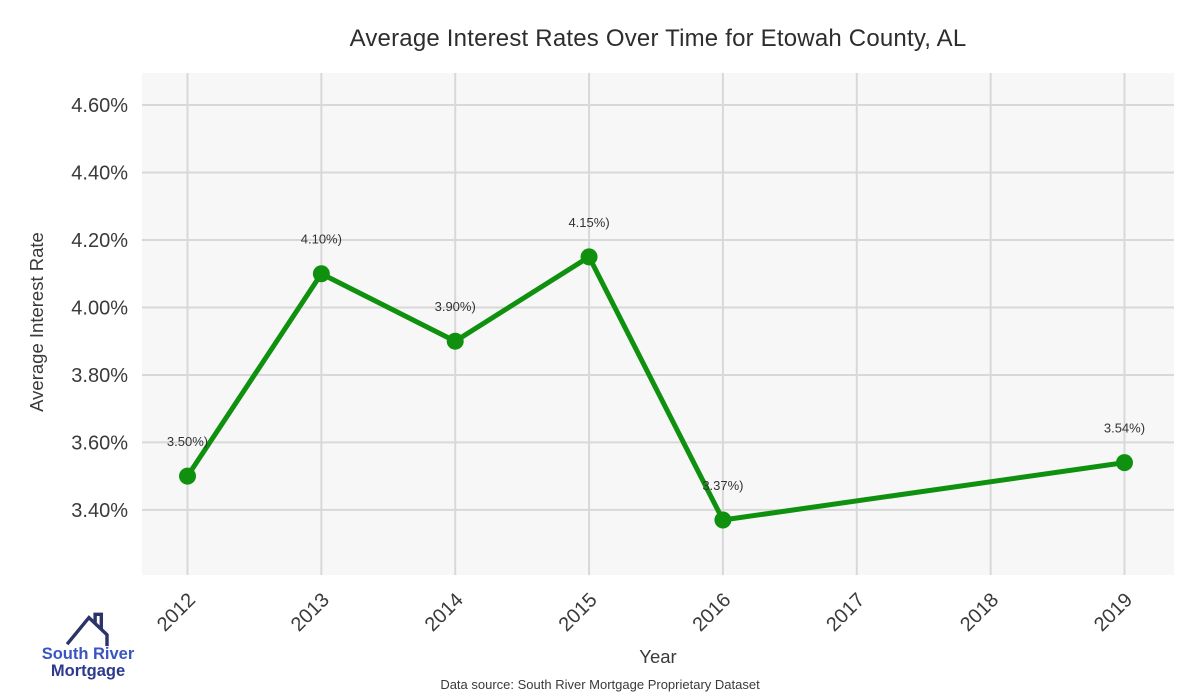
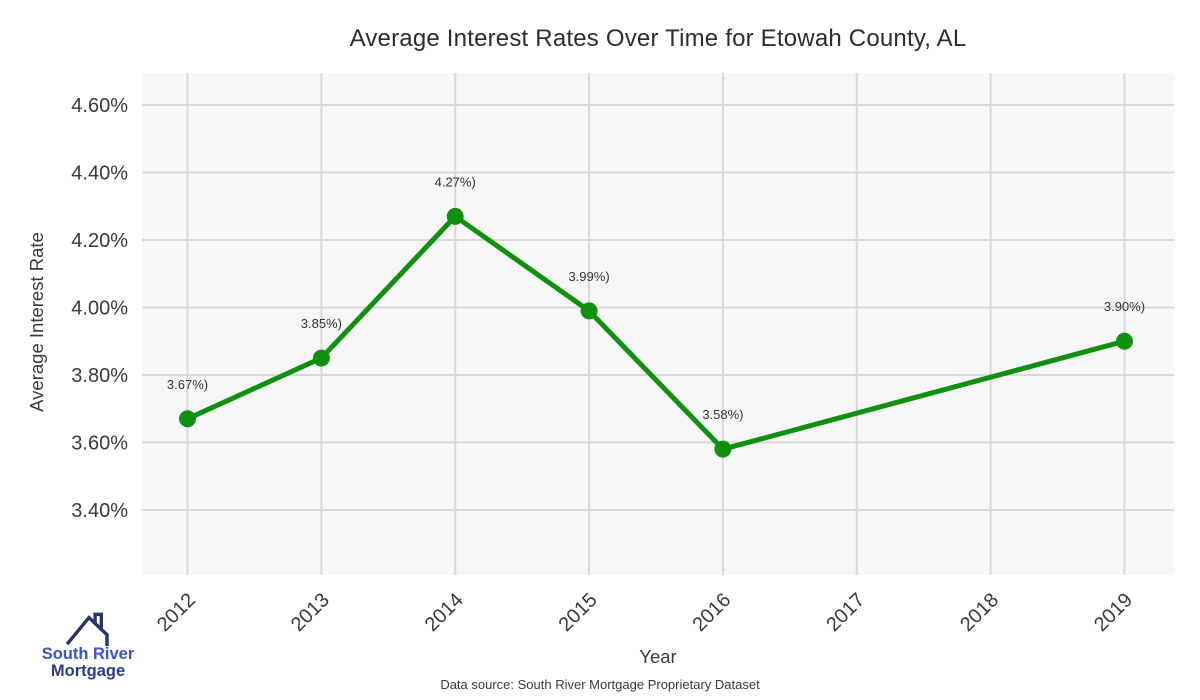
2012: 3.50% -> 3.67%
2013: 4.10% -> 3.85%
2014: 3.90% -> 4.27%
2015: 4.15% -> 3.99%
2016: 3.37% -> 3.58%
2019: 3.54% -> 3.90%
